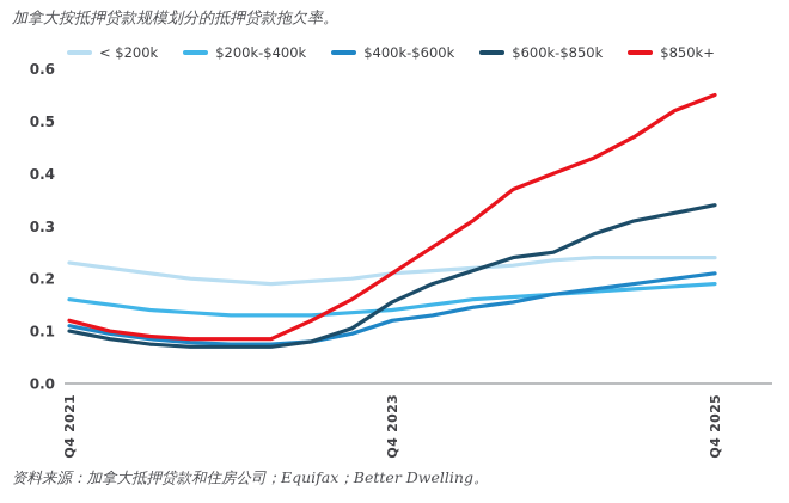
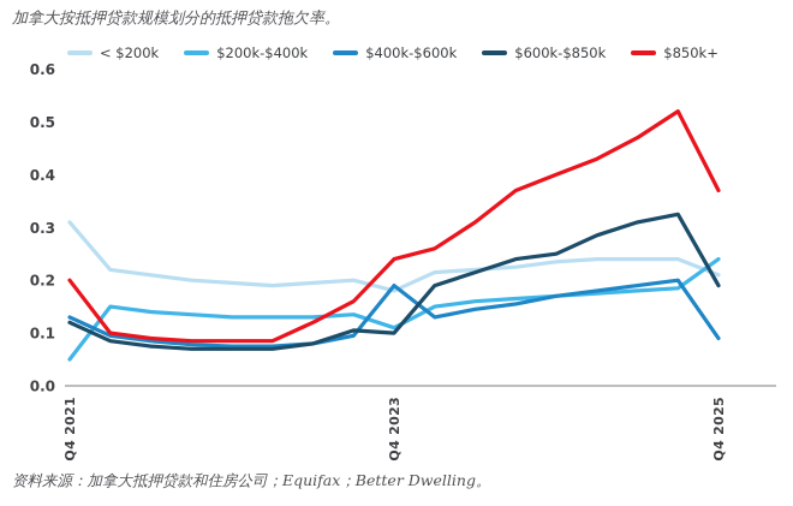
< $200k/Q4 2021: 0.23 -> 0.31
$200k-$400k/Q4 2021: 0.16 -> 0.05
$400k-$600k/Q4 2021: 0.11 -> 0.13
$600k-$850k/Q4 2021: 0.10 -> 0.12
$850k+/Q4 2021: 0.12 -> 0.20
< $200k/Q4 2023: 0.21 -> 0.18
$200k-$400k/Q4 2023: 0.14 -> 0.11
$400k-$600k/Q4 2023: 0.12 -> 0.19
$600k-$850k/Q4 2023: 0.15 -> 0.10
$850k+/Q4 2023: 0.21 -> 0.24
< $200k/Q4 2025: 0.24 -> 0.21
$200k-$400k/Q4 2025: 0.19 -> 0.24
$400k-$600k/Q4 2025: 0.21 -> 0.09
$600k-$850k/Q4 2025: 0.34 -> 0.19
$850k+/Q4 2025: 0.55 -> 0.37
